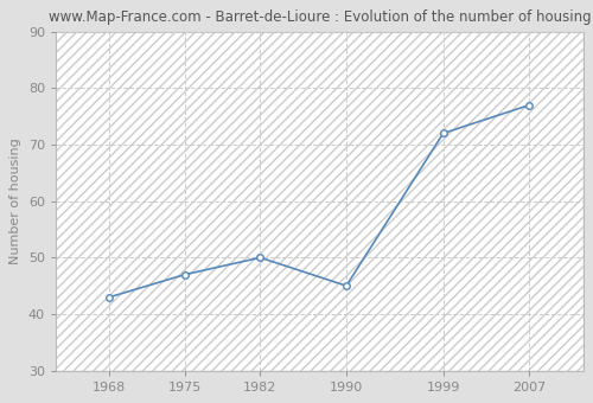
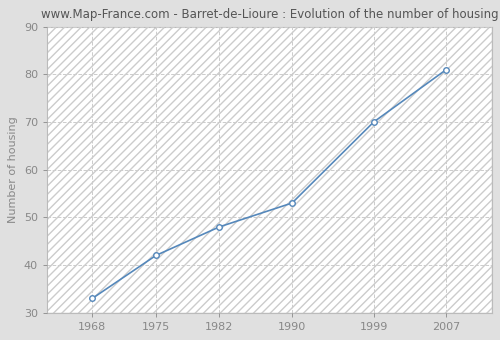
1968: 43 -> 33
1975: 47 -> 42
1982: 50 -> 48
1990: 45 -> 53
1999: 72 -> 70
2007: 77 -> 81
